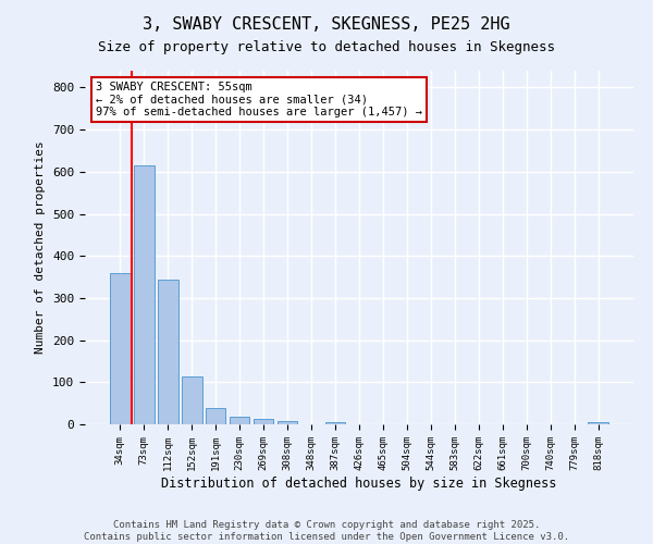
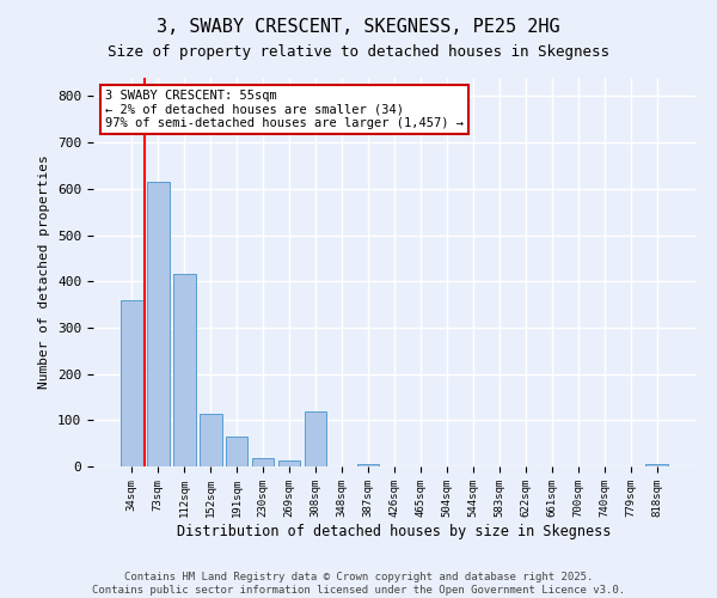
112sqm: 343 -> 415
191sqm: 38 -> 65
308sqm: 8 -> 120
